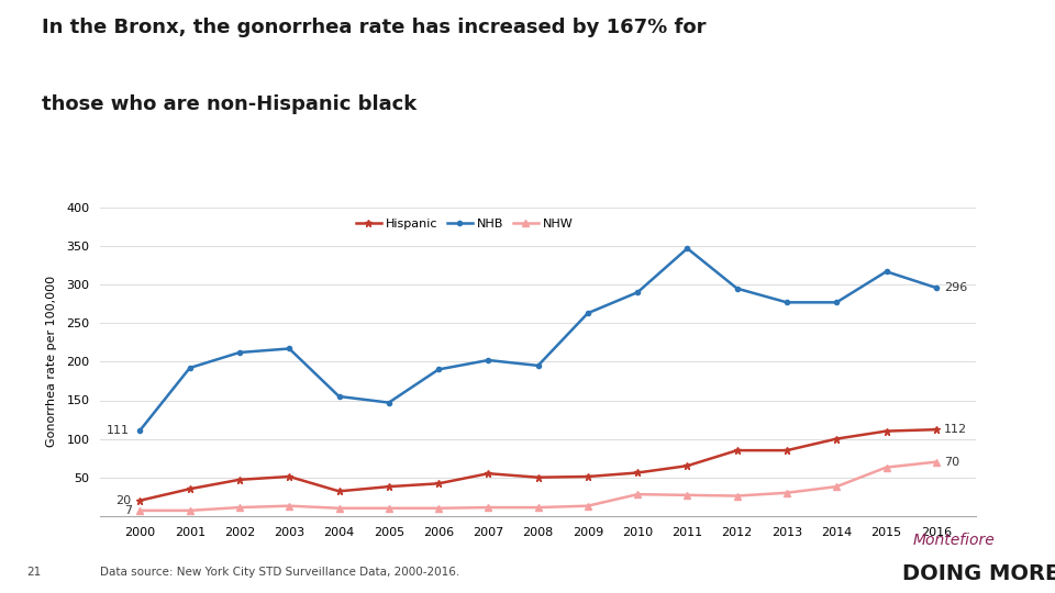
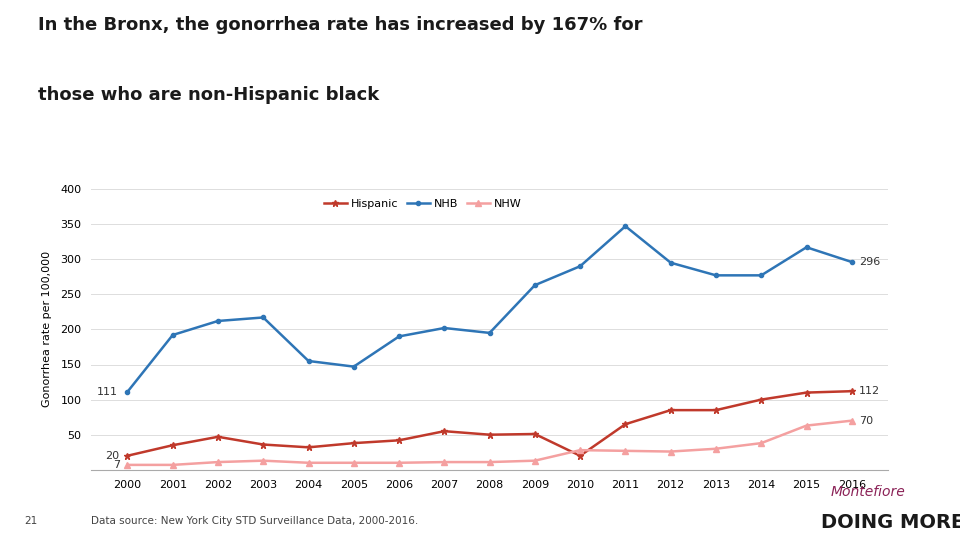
Hispanic/2003: 51 -> 36
Hispanic/2010: 56 -> 20
